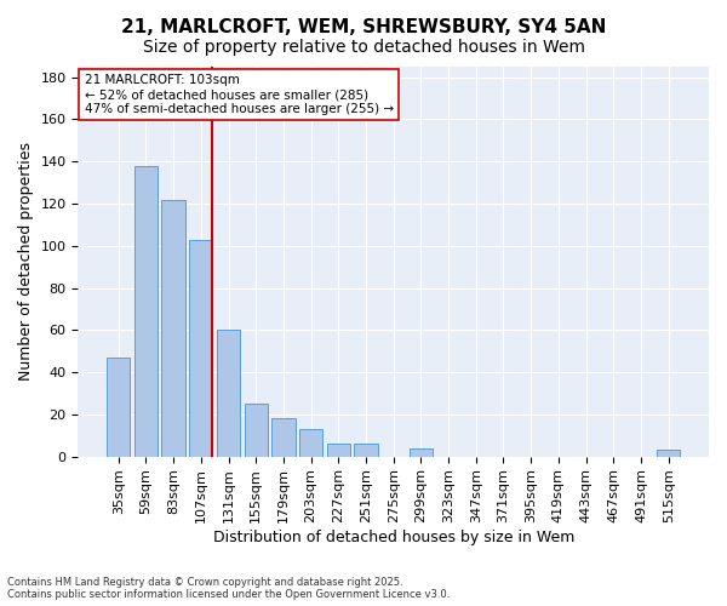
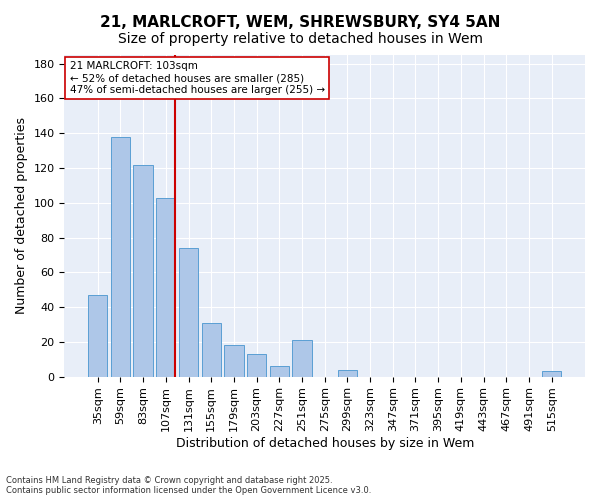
131sqm: 60 -> 74
155sqm: 25 -> 31
251sqm: 6 -> 21
